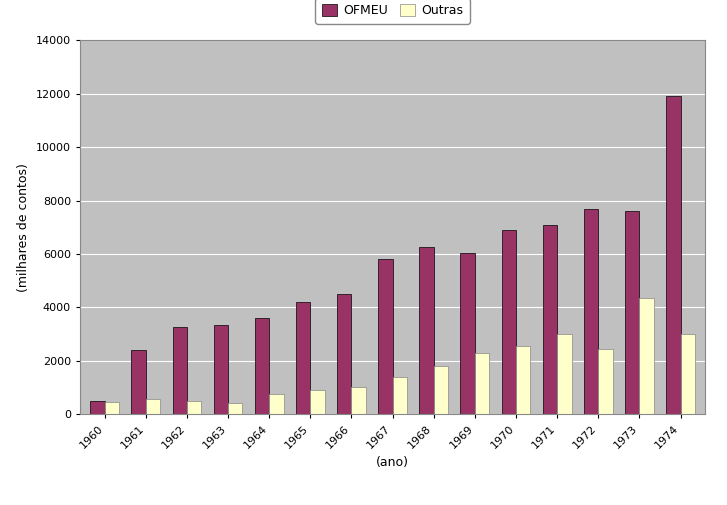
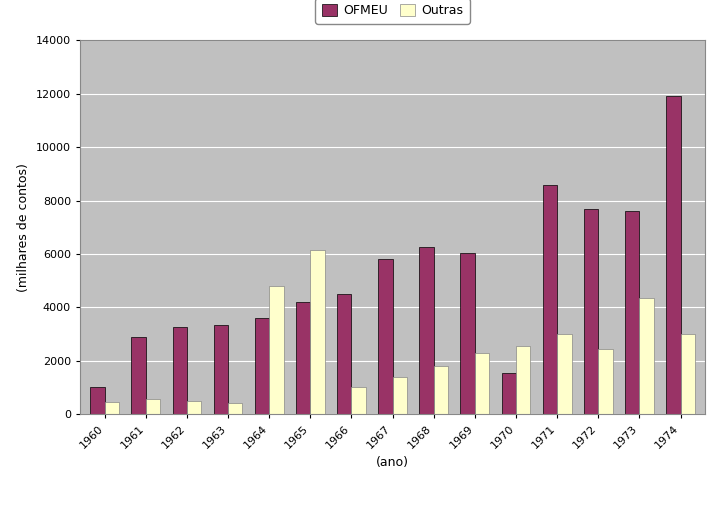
OFMEU/1960: 500 -> 1000
OFMEU/1961: 2400 -> 2900
Outras/1964: 750 -> 4800
Outras/1965: 900 -> 6150
OFMEU/1970: 6900 -> 1550
OFMEU/1971: 7100 -> 8600
